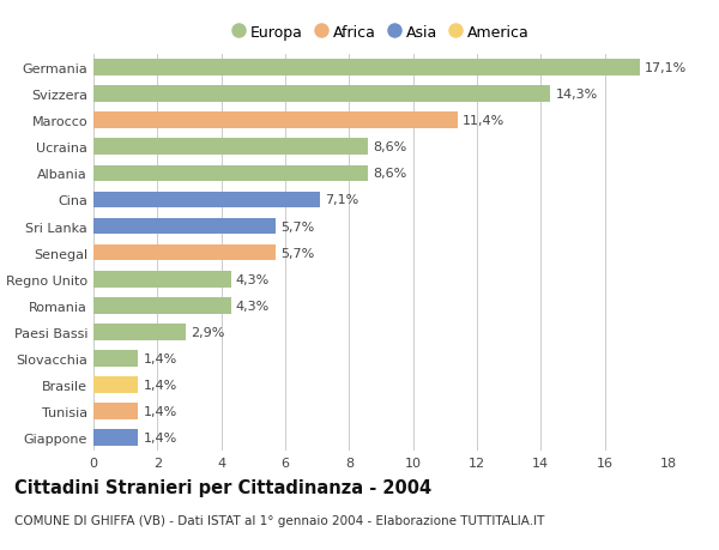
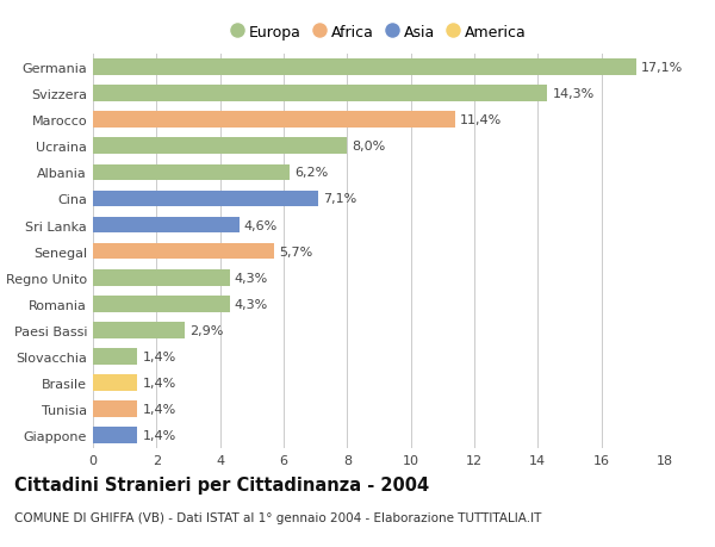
Ucraina: 8,6% -> 8,0%
Albania: 8,6% -> 6,2%
Sri Lanka: 5,7% -> 4,6%
